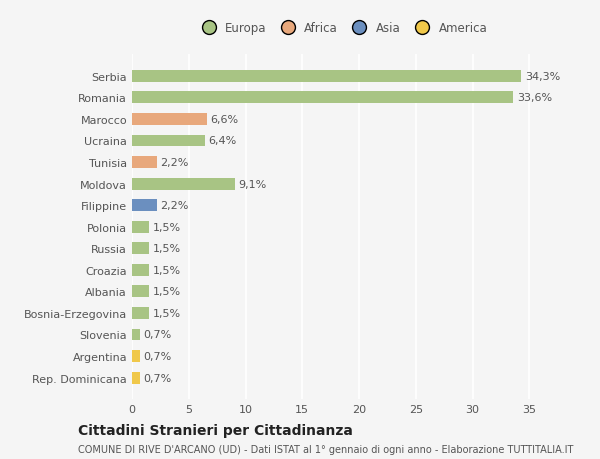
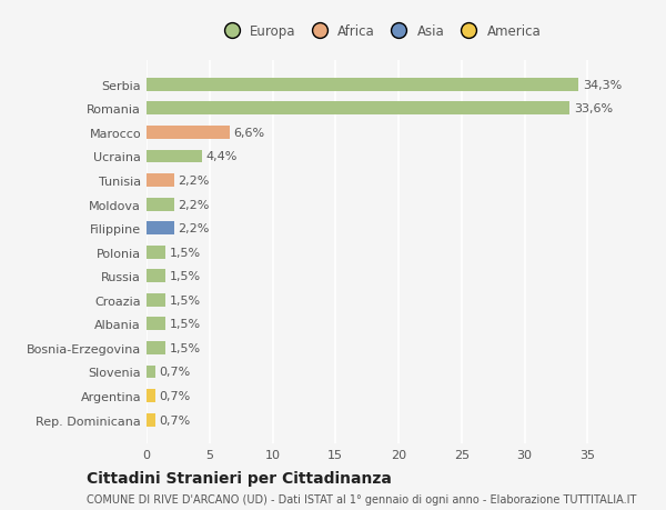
Ucraina: 6,4% -> 4,4%
Moldova: 9,1% -> 2,2%
